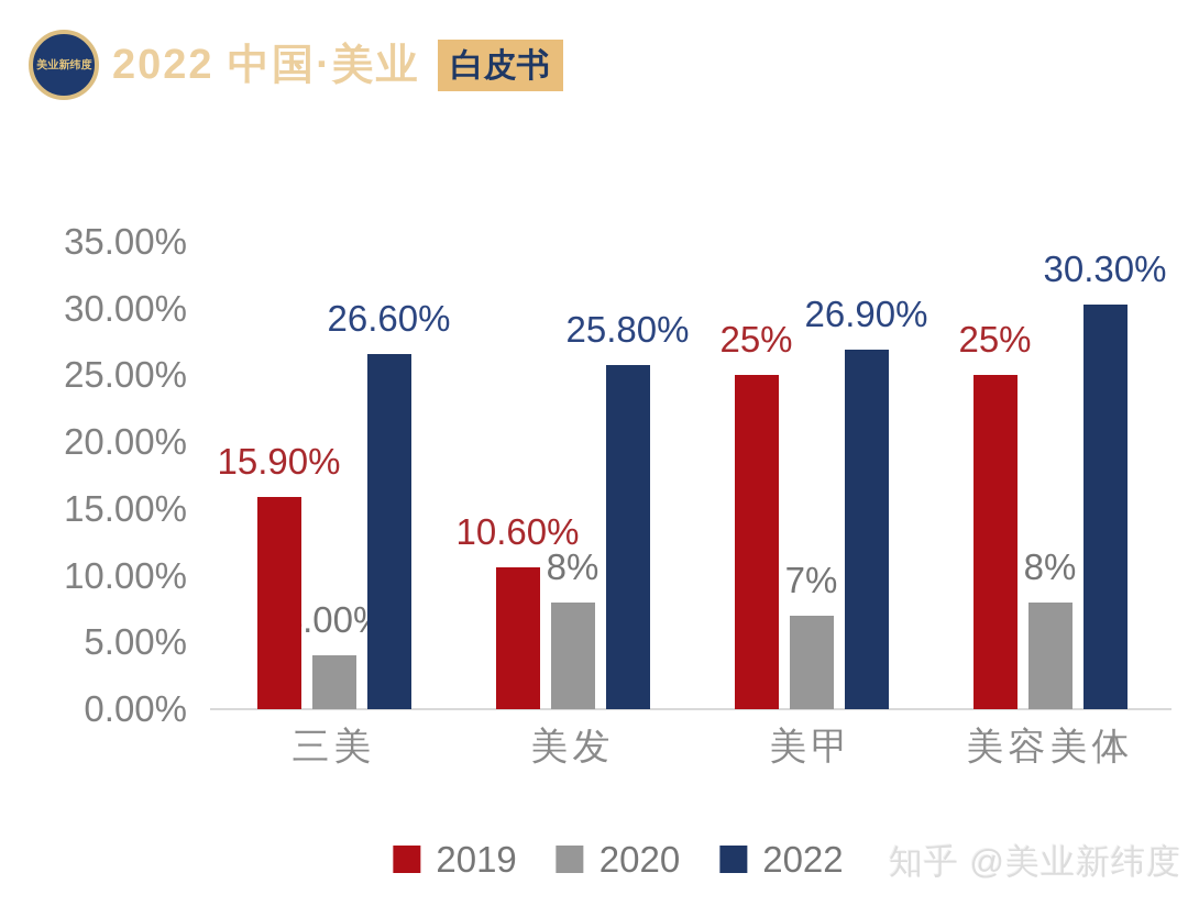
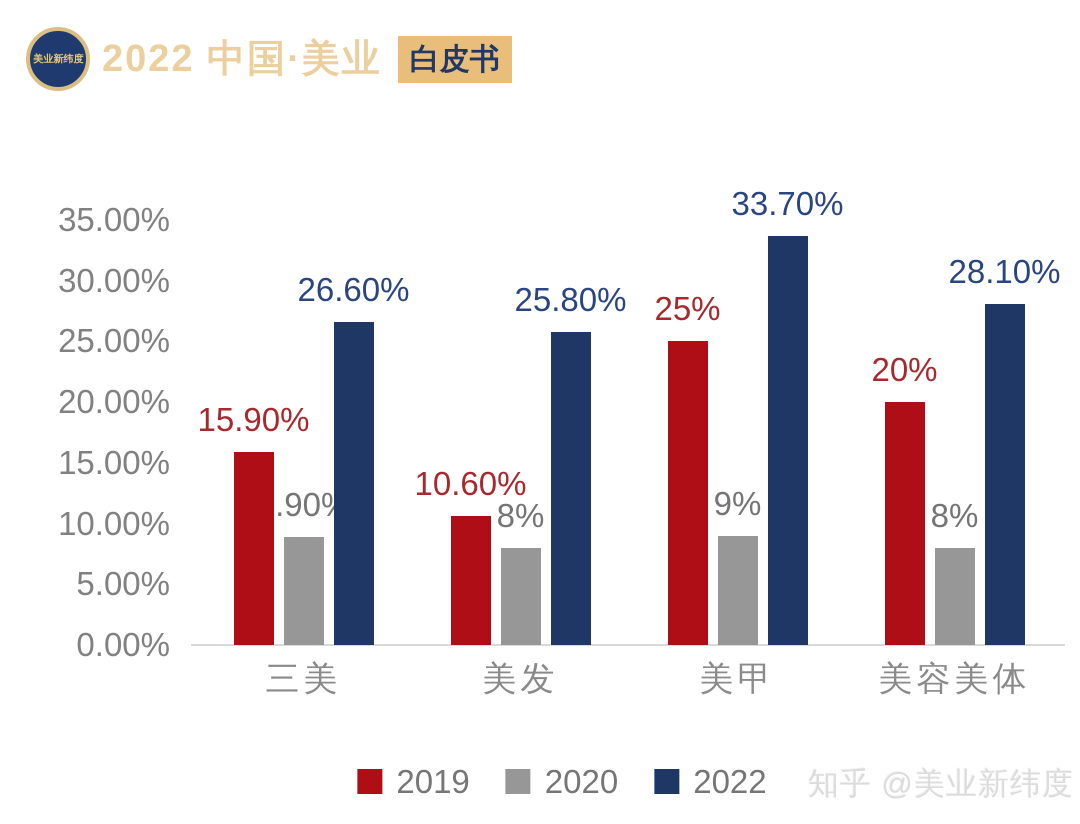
2020/三美: 4.00% -> 8.90%
2020/美甲: 7% -> 9%
2022/美甲: 26.90% -> 33.70%
2019/美容美体: 25% -> 20%
2022/美容美体: 30.30% -> 28.10%
